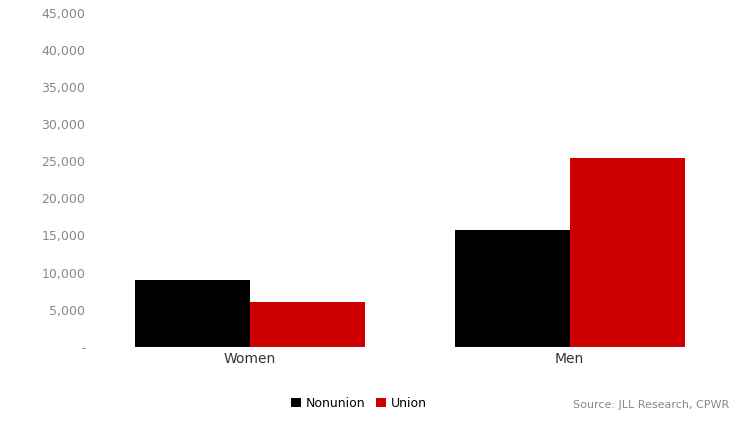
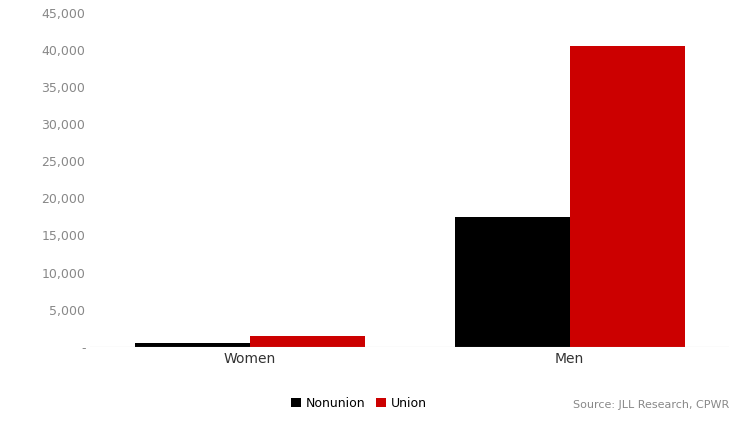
Nonunion/Women: 9,000 -> 500
Union/Women: 6,000 -> 1,500
Nonunion/Men: 15,800 -> 17,500
Union/Men: 25,400 -> 40,500
